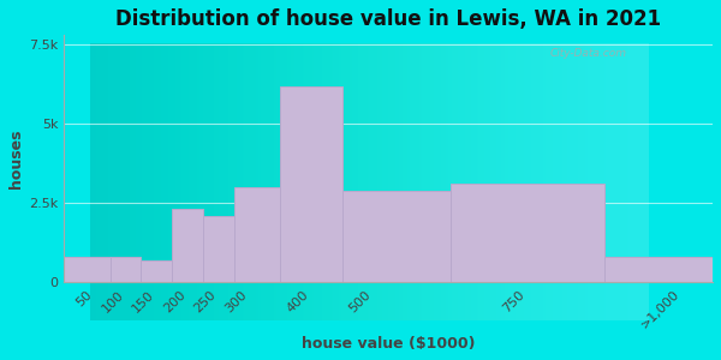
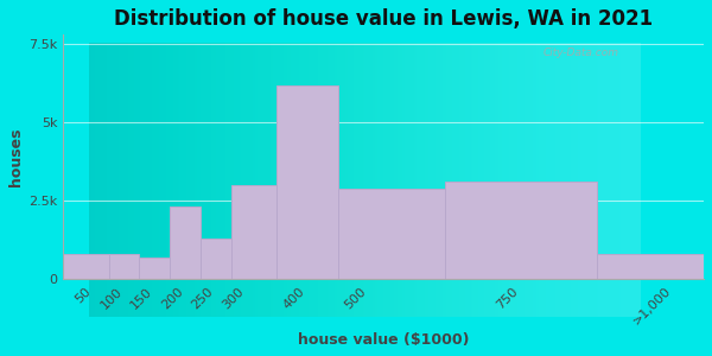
250: 2.1k -> 1.3k
